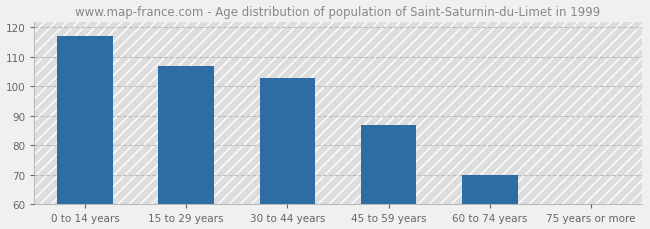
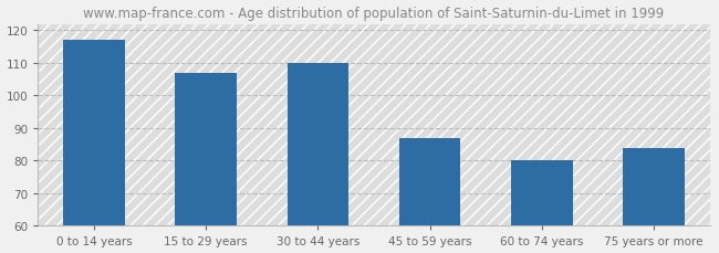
30 to 44 years: 103 -> 110
60 to 74 years: 70 -> 80
75 years or more: 60 -> 84
